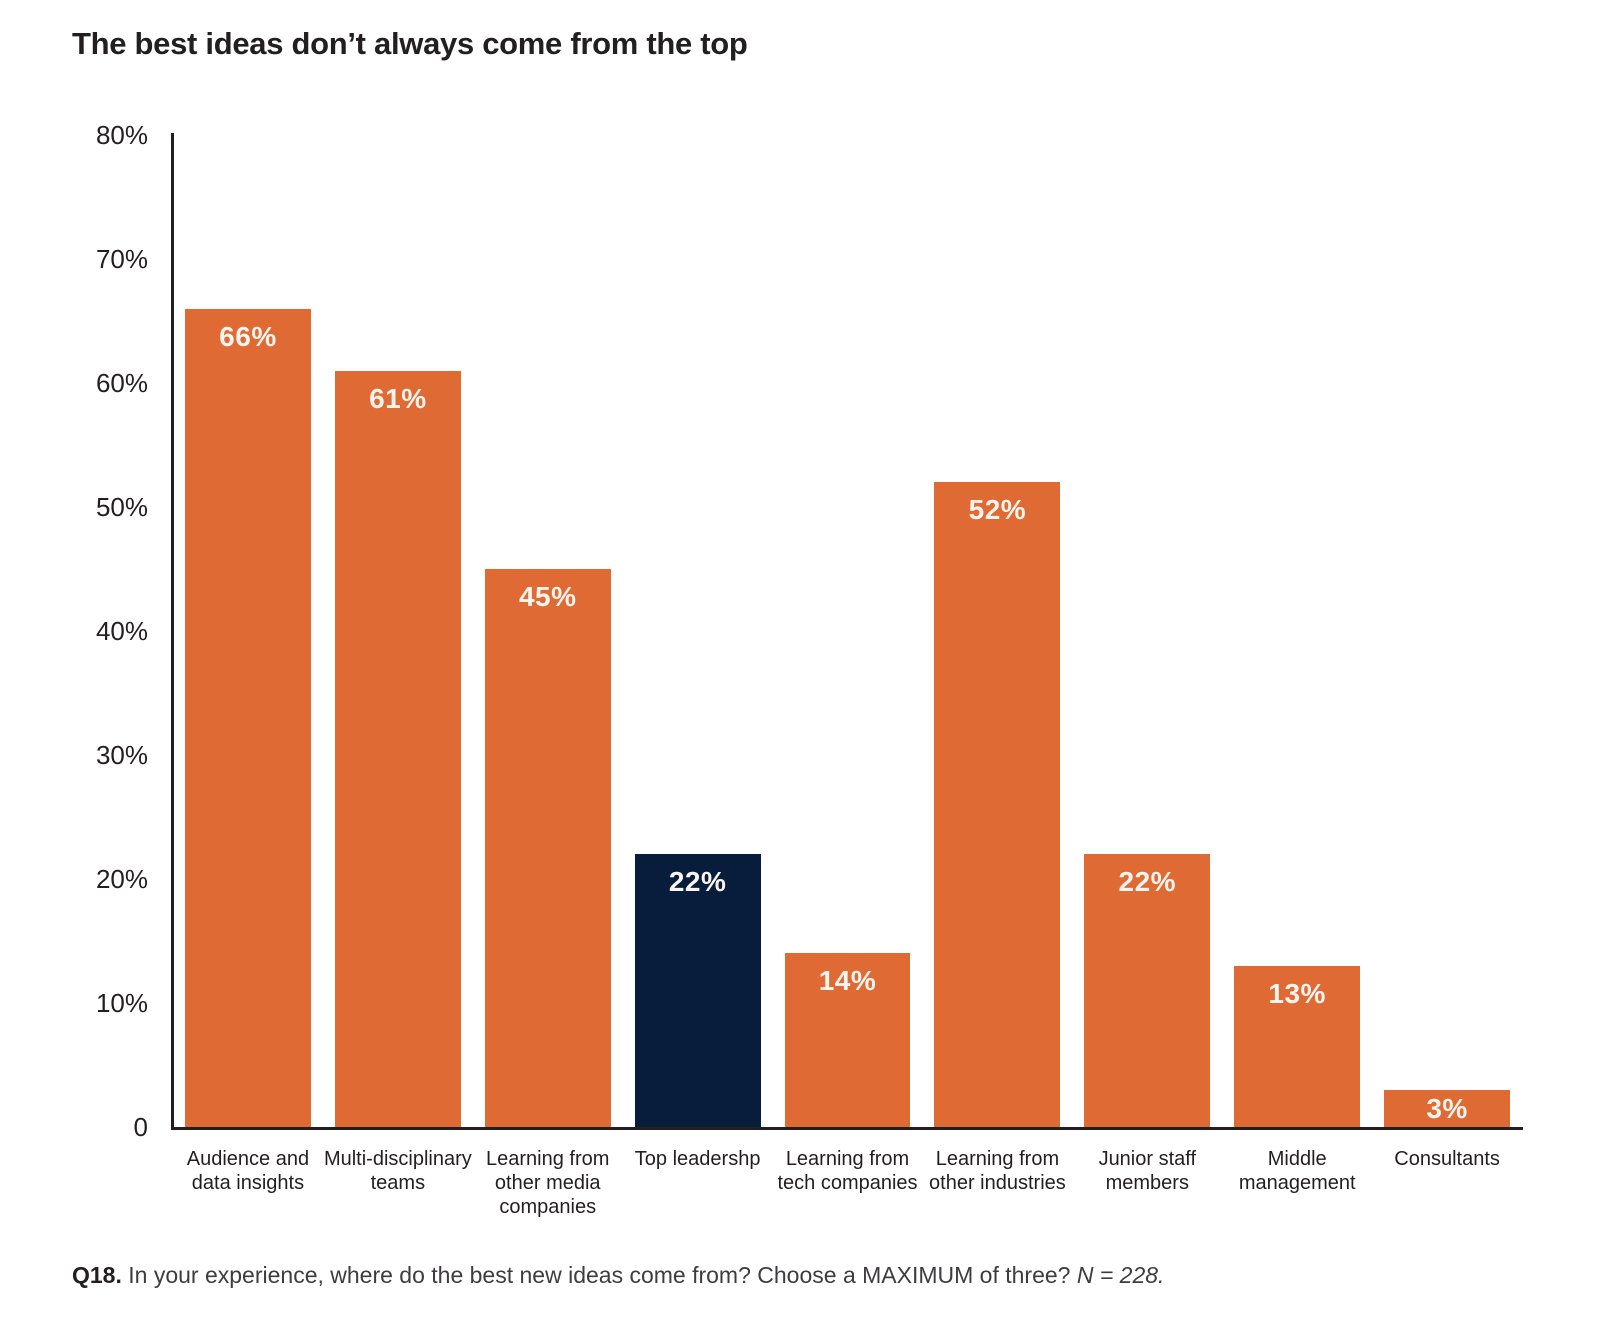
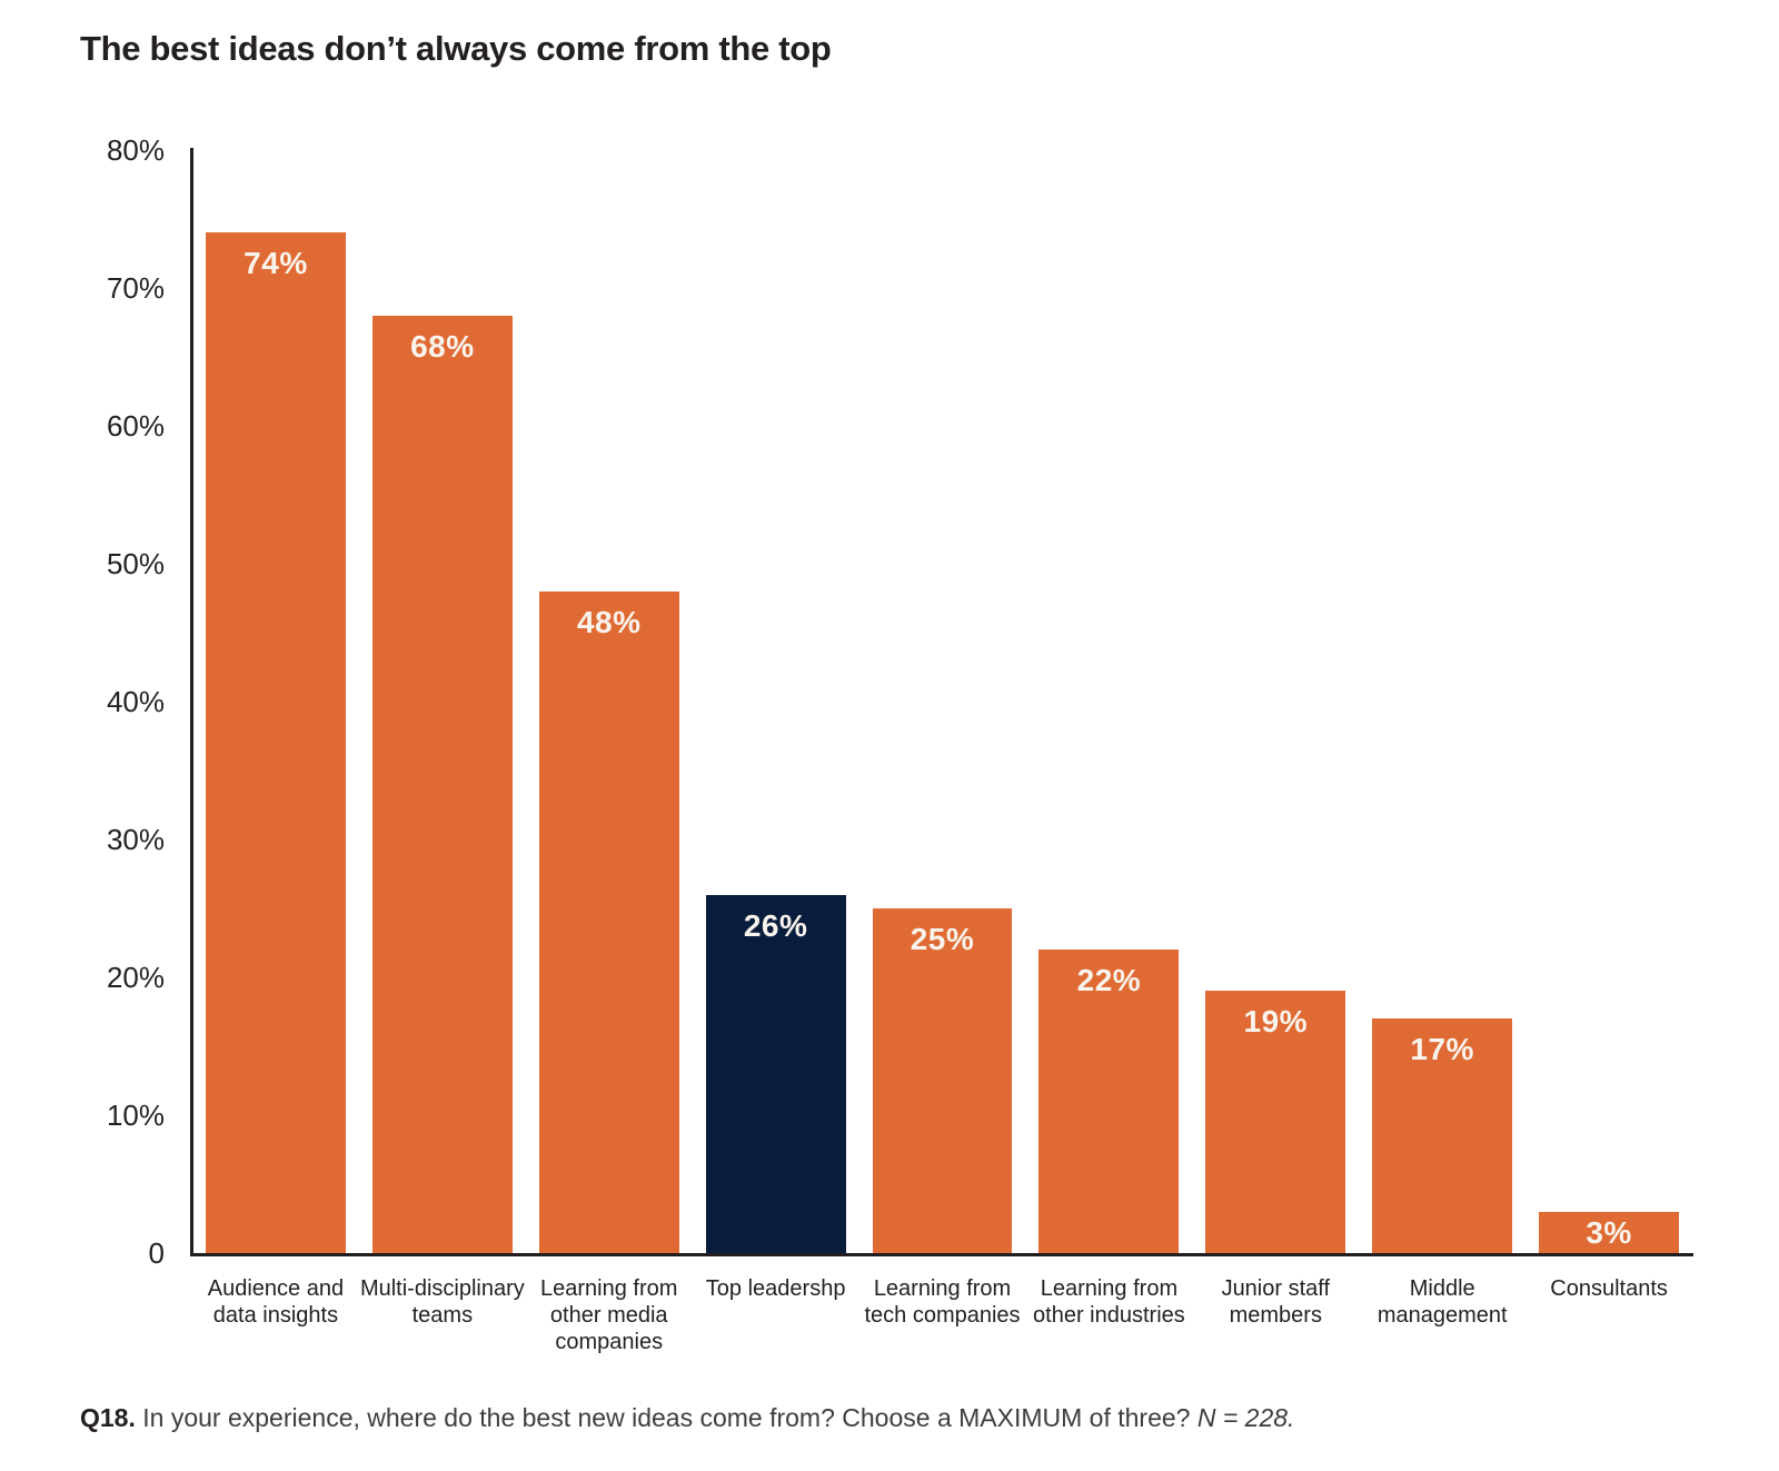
Audience and data insights: 66% -> 74%
Multi-disciplinary teams: 61% -> 68%
Learning from other media companies: 45% -> 48%
Top leadershp: 22% -> 26%
Learning from tech companies: 14% -> 25%
Learning from other industries: 52% -> 22%
Junior staff members: 22% -> 19%
Middle management: 13% -> 17%
